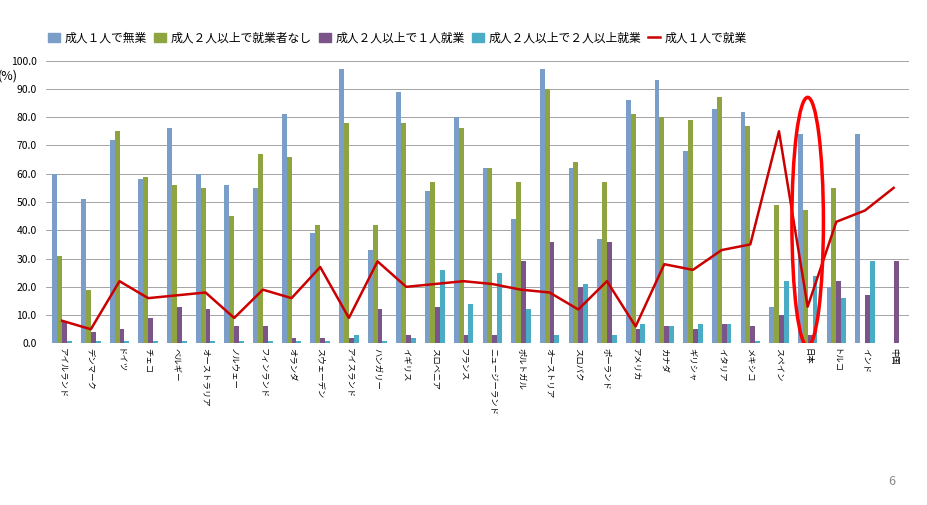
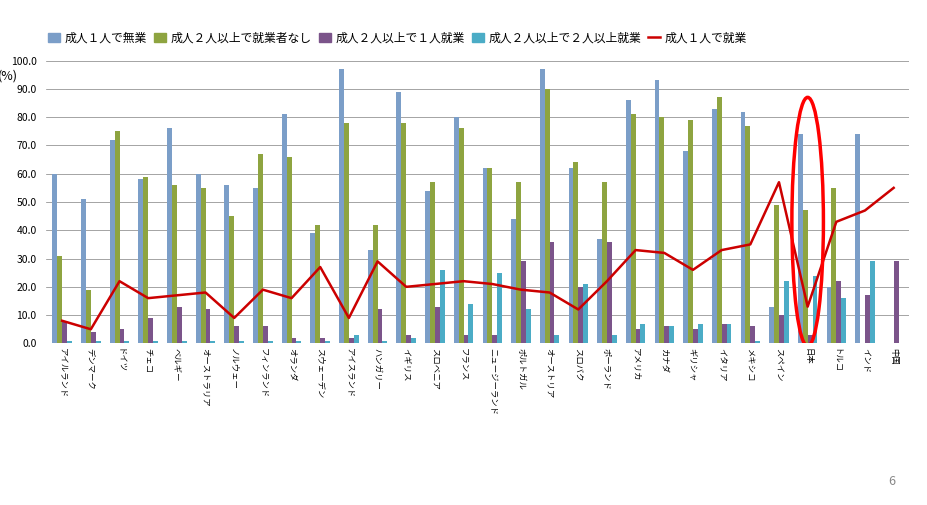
成人１人で就業/アメリカ: 6 -> 33
成人１人で就業/カナダ: 28 -> 32
成人１人で就業/スペイン: 75 -> 57
